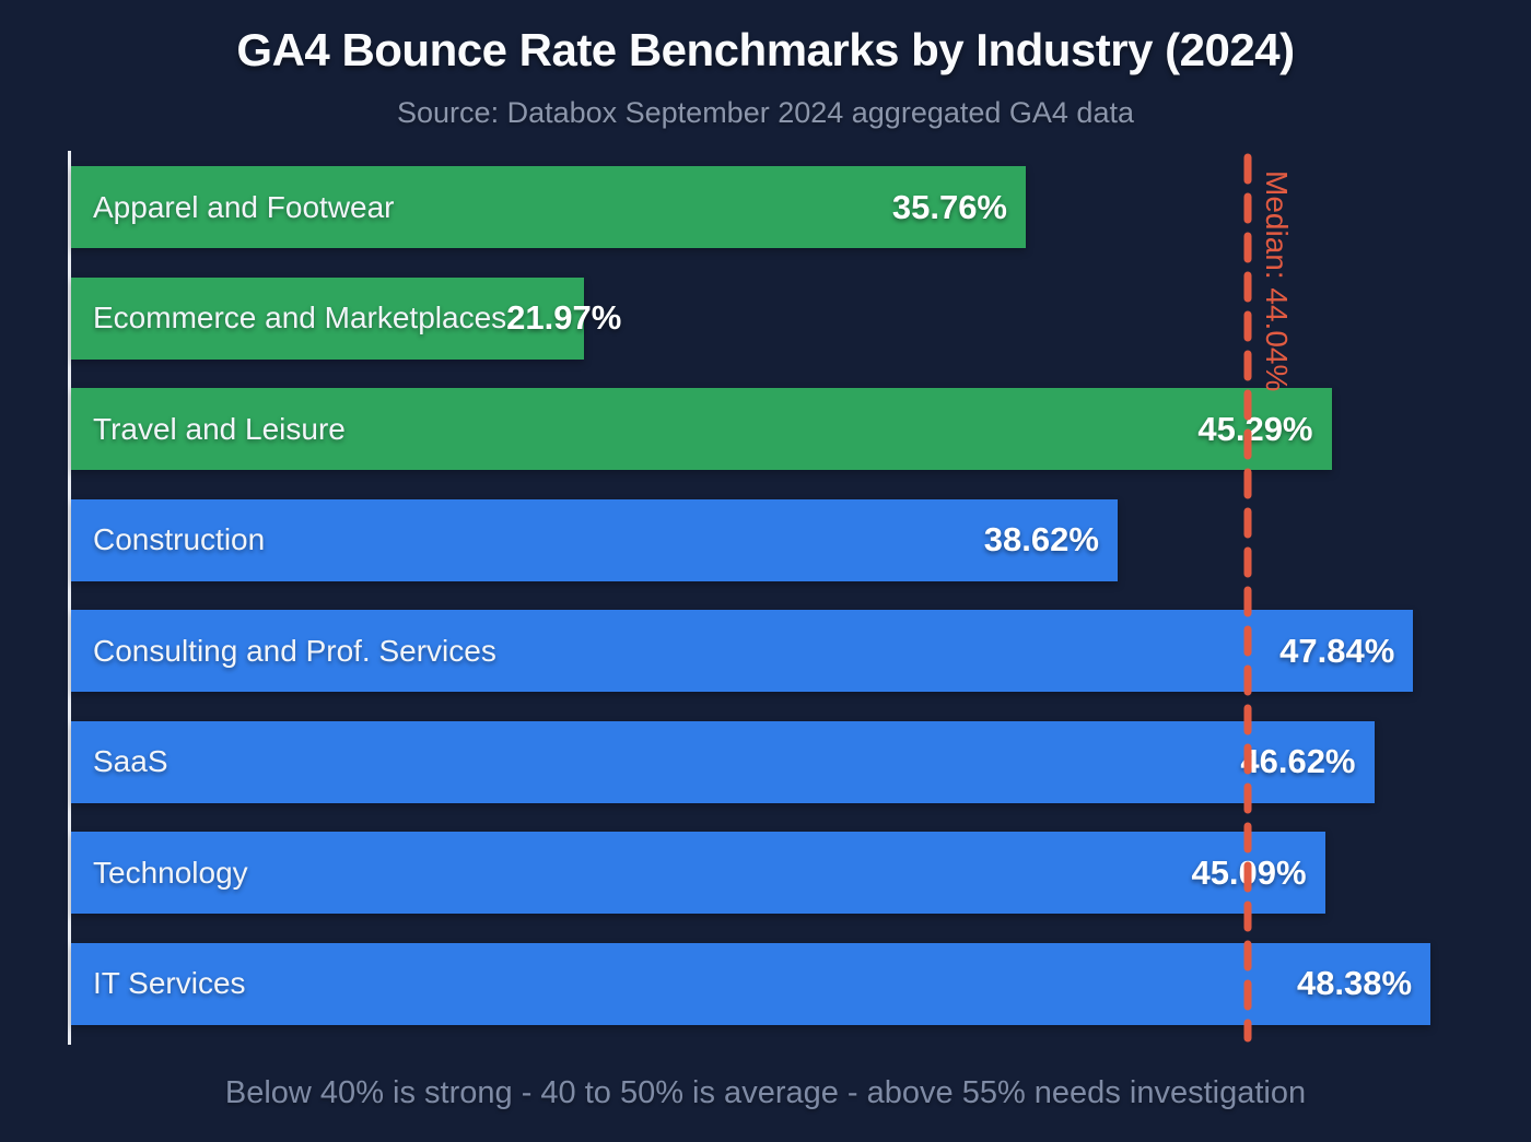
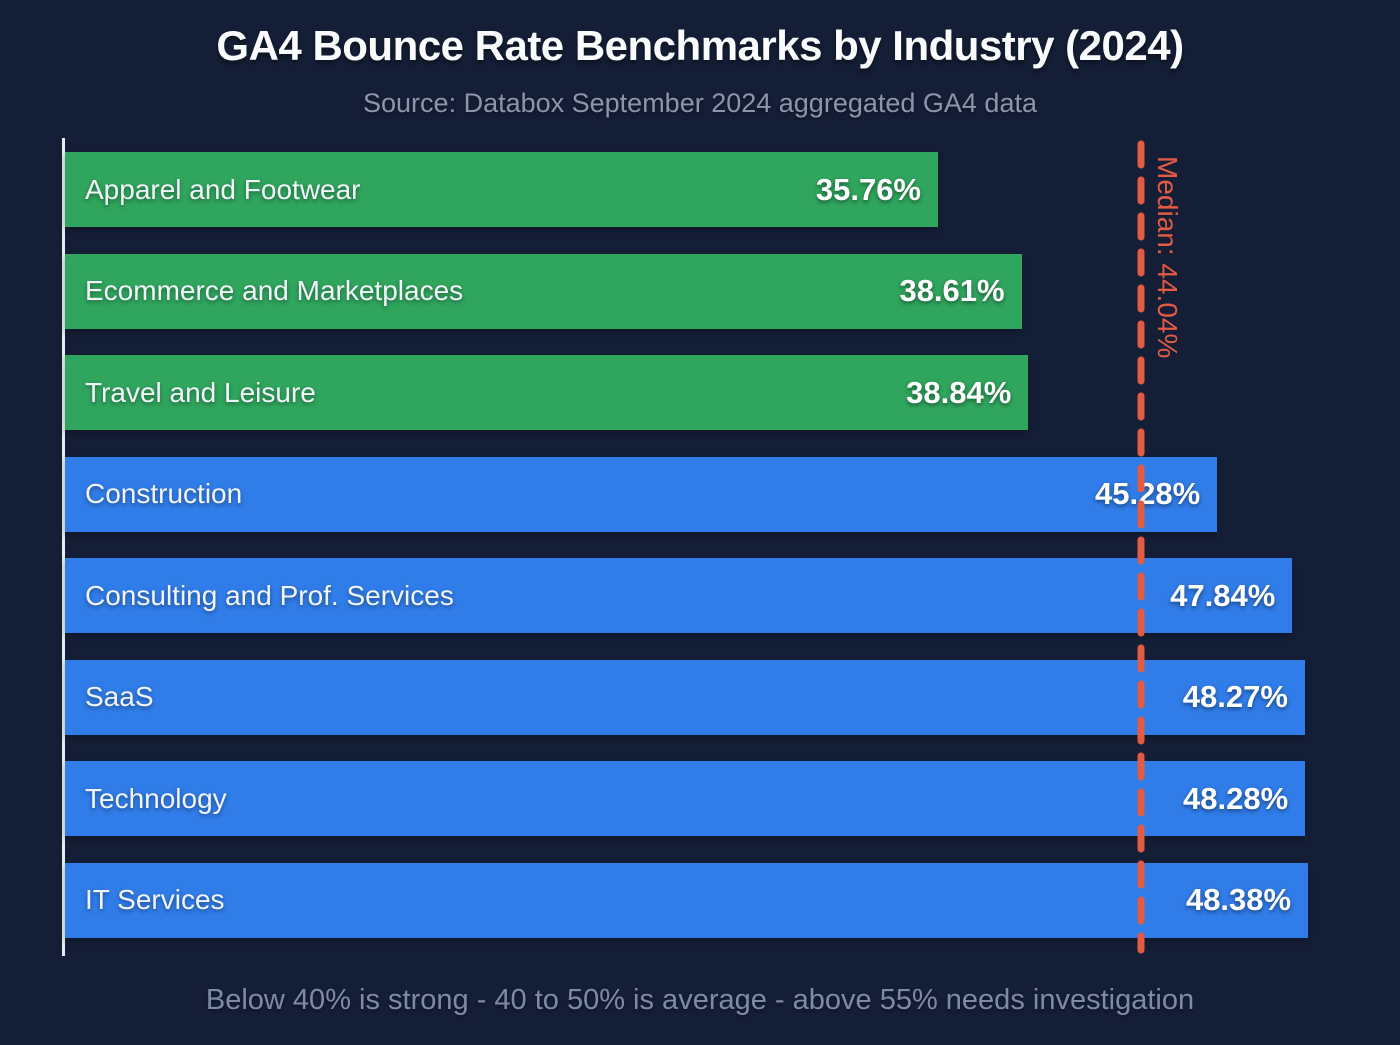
Ecommerce and Marketplaces: 21.97% -> 38.61%
Travel and Leisure: 45.29% -> 38.84%
Construction: 38.62% -> 45.28%
SaaS: 46.62% -> 48.27%
Technology: 45.09% -> 48.28%
